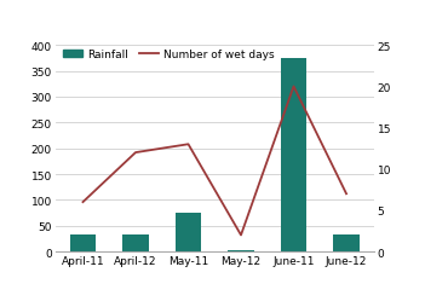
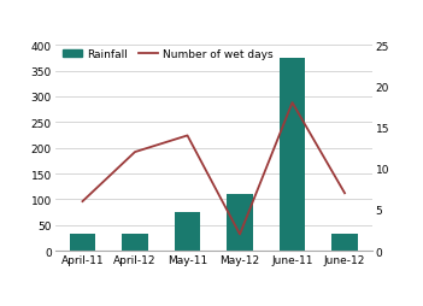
Number of wet days/May-11: 13 -> 14
Rainfall/May-12: 2 -> 110
Number of wet days/June-11: 20 -> 18
